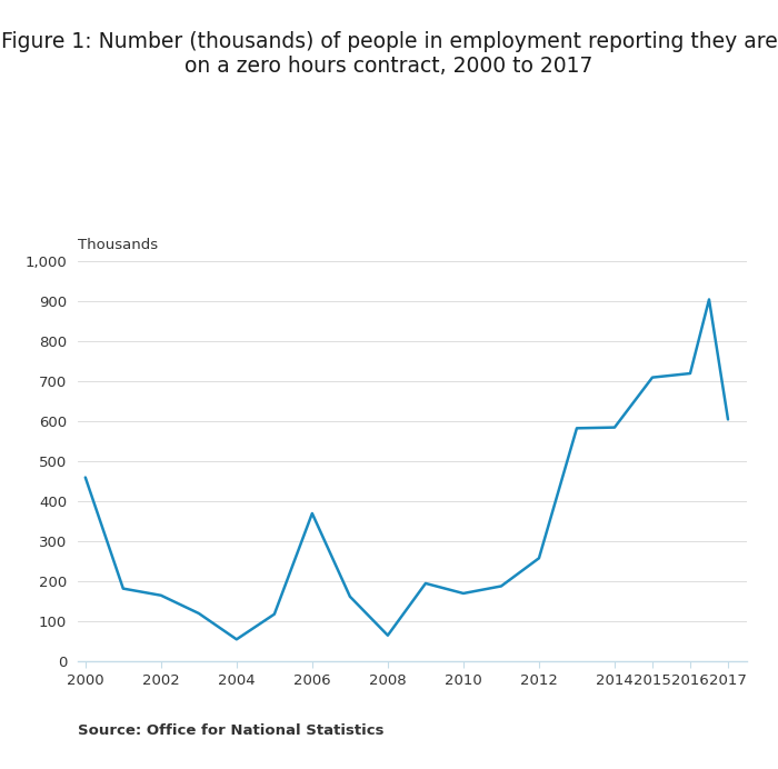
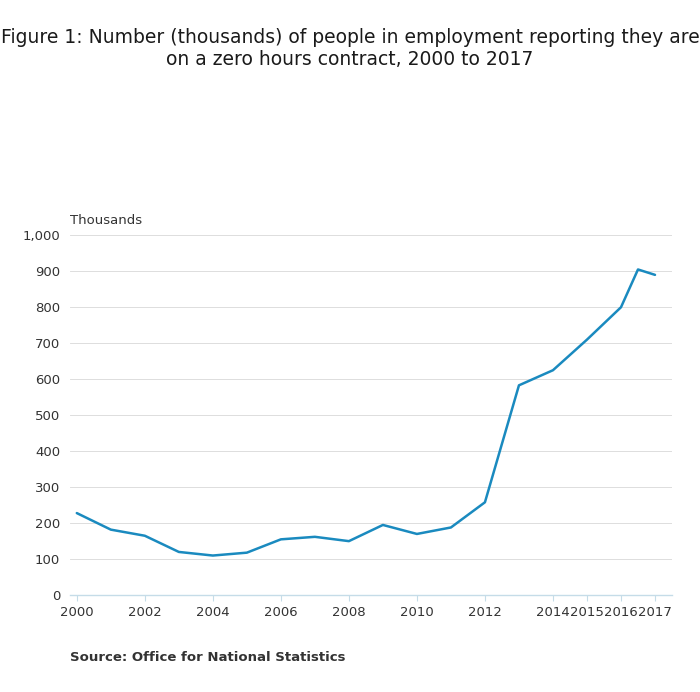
2000: 460 -> 228
2004: 55 -> 110
2006: 370 -> 155
2008: 65 -> 150
2014: 585 -> 625
2016: 720 -> 800
2017: 605 -> 890
